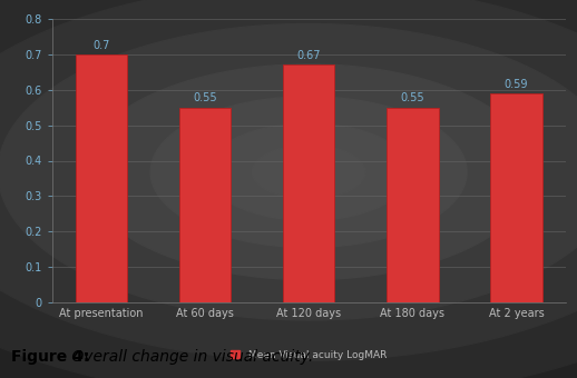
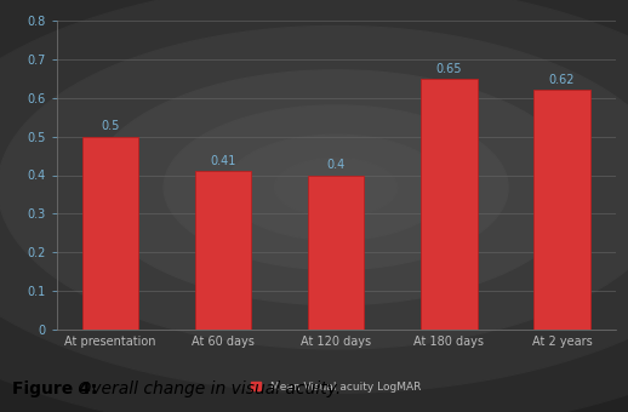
At presentation: 0.7 -> 0.5
At 60 days: 0.55 -> 0.41
At 120 days: 0.67 -> 0.4
At 180 days: 0.55 -> 0.65
At 2 years: 0.59 -> 0.62
